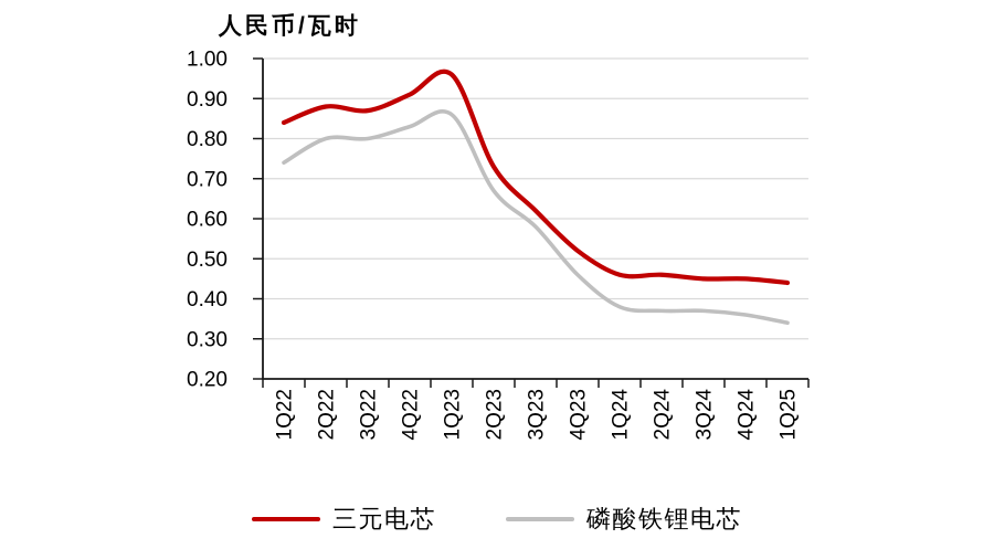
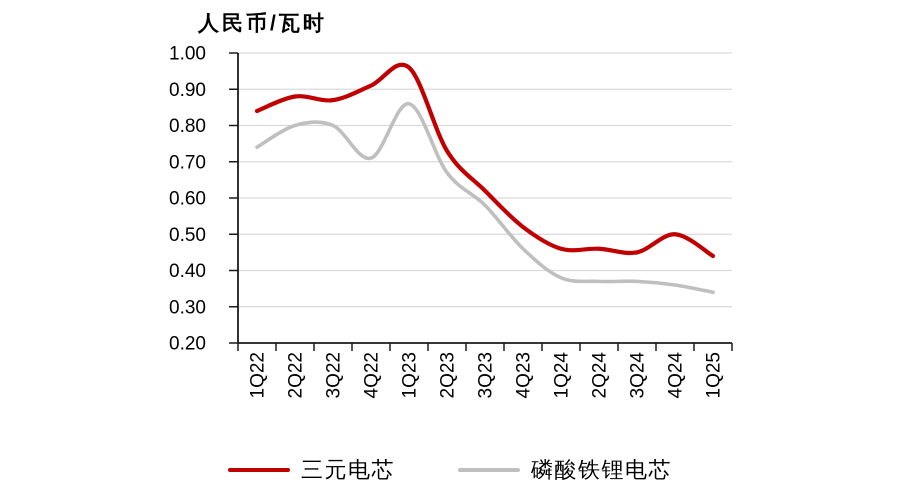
磷酸铁锂电芯/4Q22: 0.83 -> 0.71
三元电芯/4Q24: 0.45 -> 0.50
